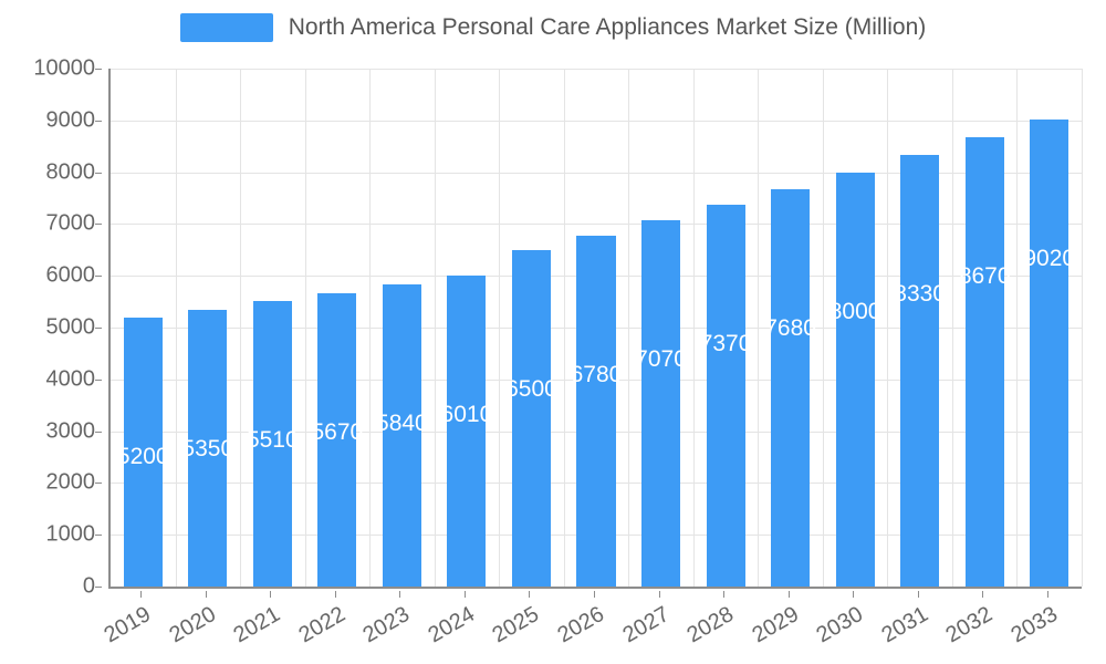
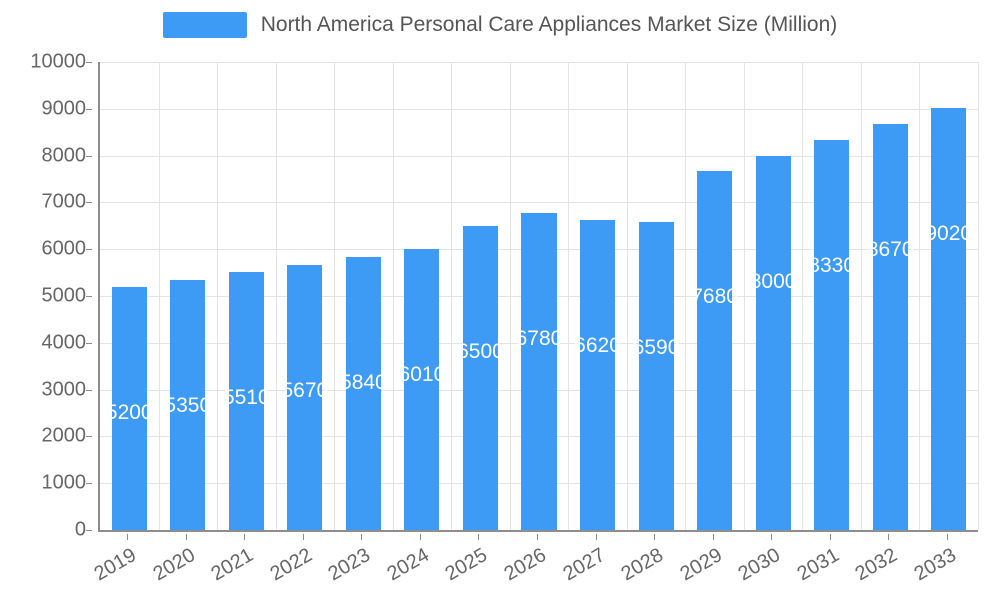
2027: 7070 -> 6620
2028: 7370 -> 6590
